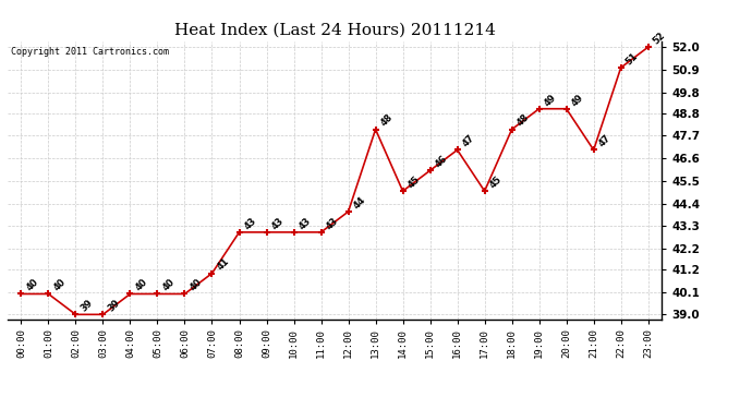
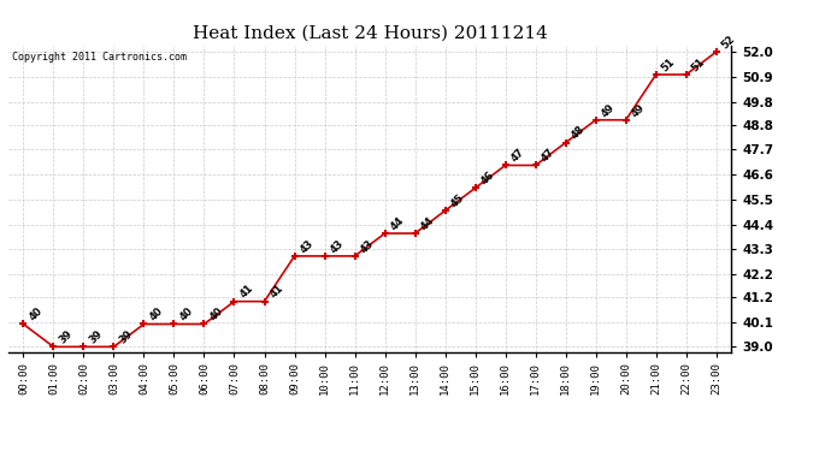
01:00: 40 -> 39
08:00: 43 -> 41
13:00: 48 -> 44
17:00: 45 -> 47
21:00: 47 -> 51
